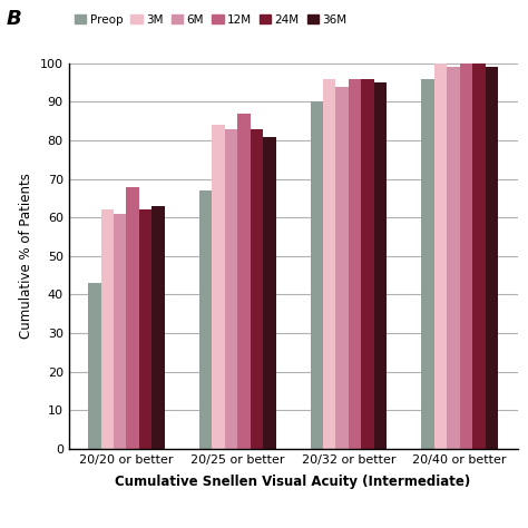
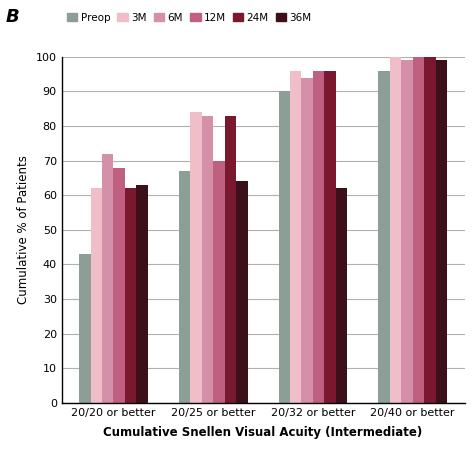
6M/20/20 or better: 61 -> 72
12M/20/25 or better: 87 -> 70
36M/20/25 or better: 81 -> 64
36M/20/32 or better: 95 -> 62
